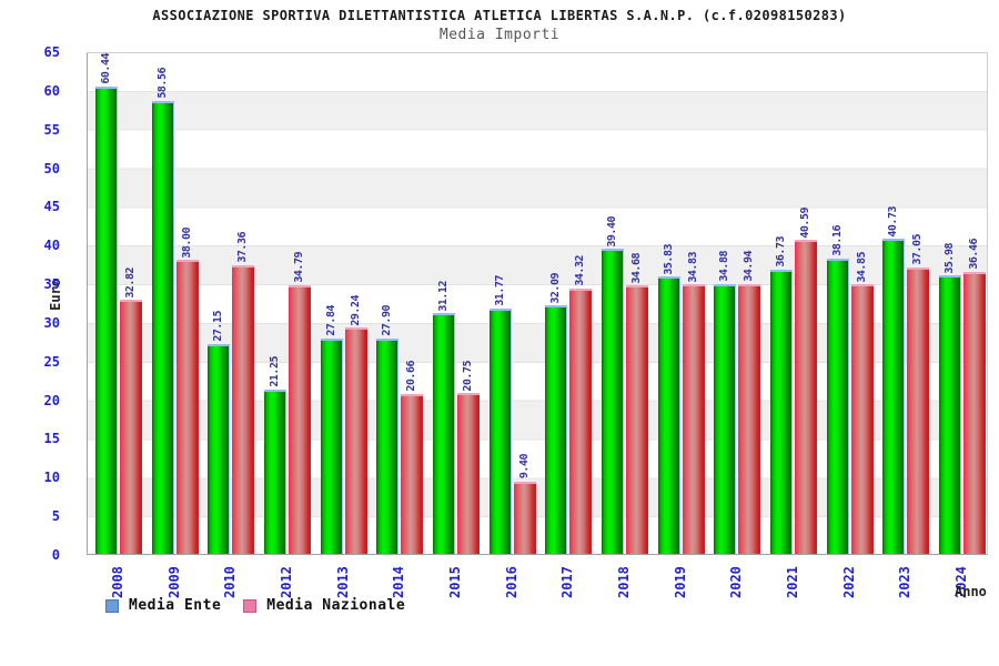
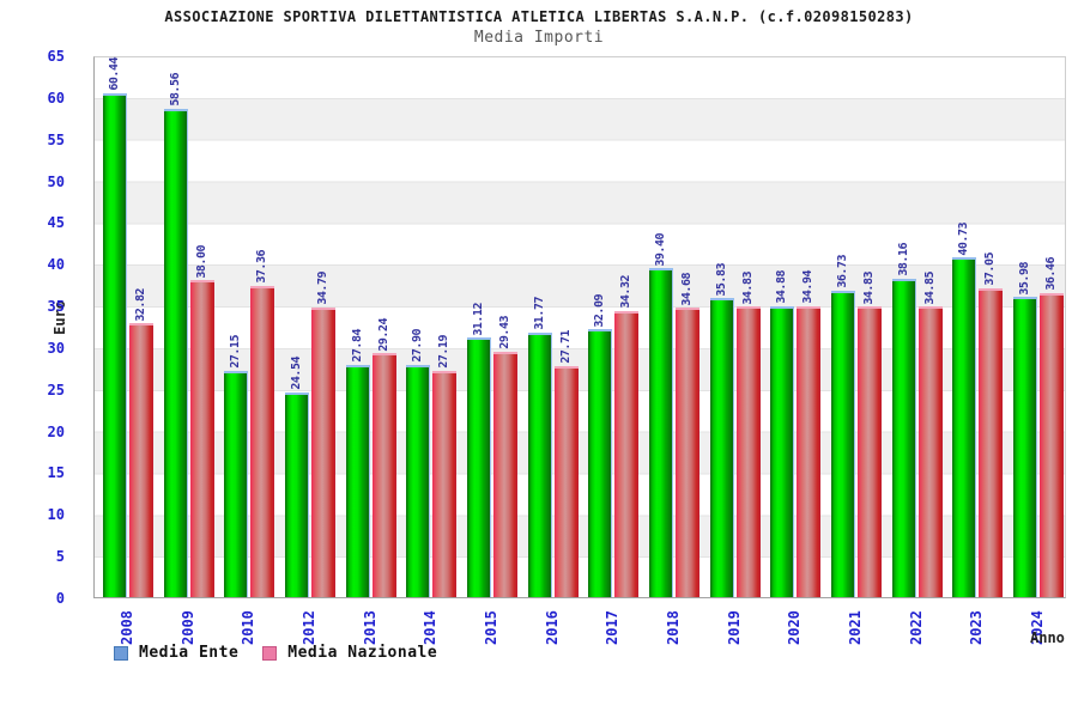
Media Ente/2012: 21.25 -> 24.54
Media Nazionale/2014: 20.66 -> 27.19
Media Nazionale/2015: 20.75 -> 29.43
Media Nazionale/2016: 9.40 -> 27.71
Media Nazionale/2021: 40.59 -> 34.83
